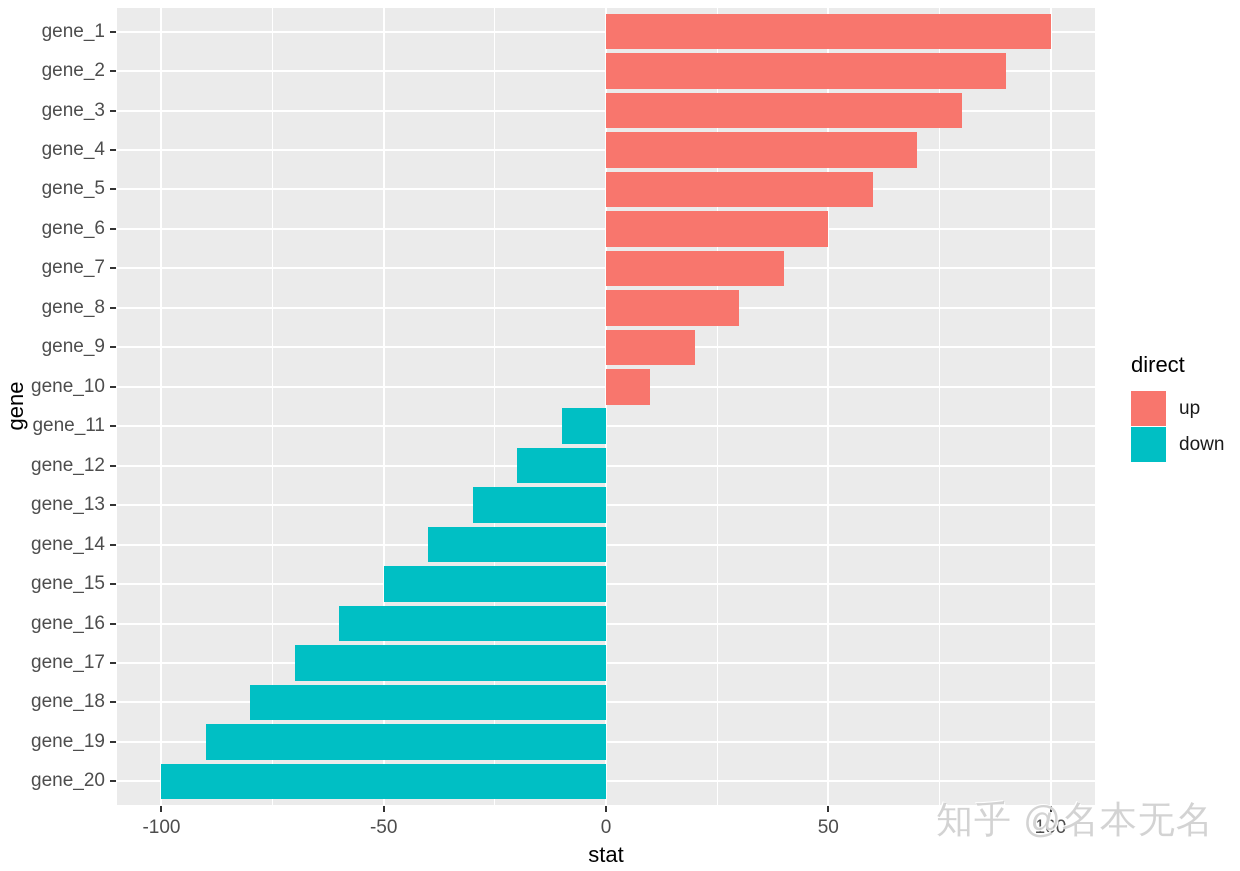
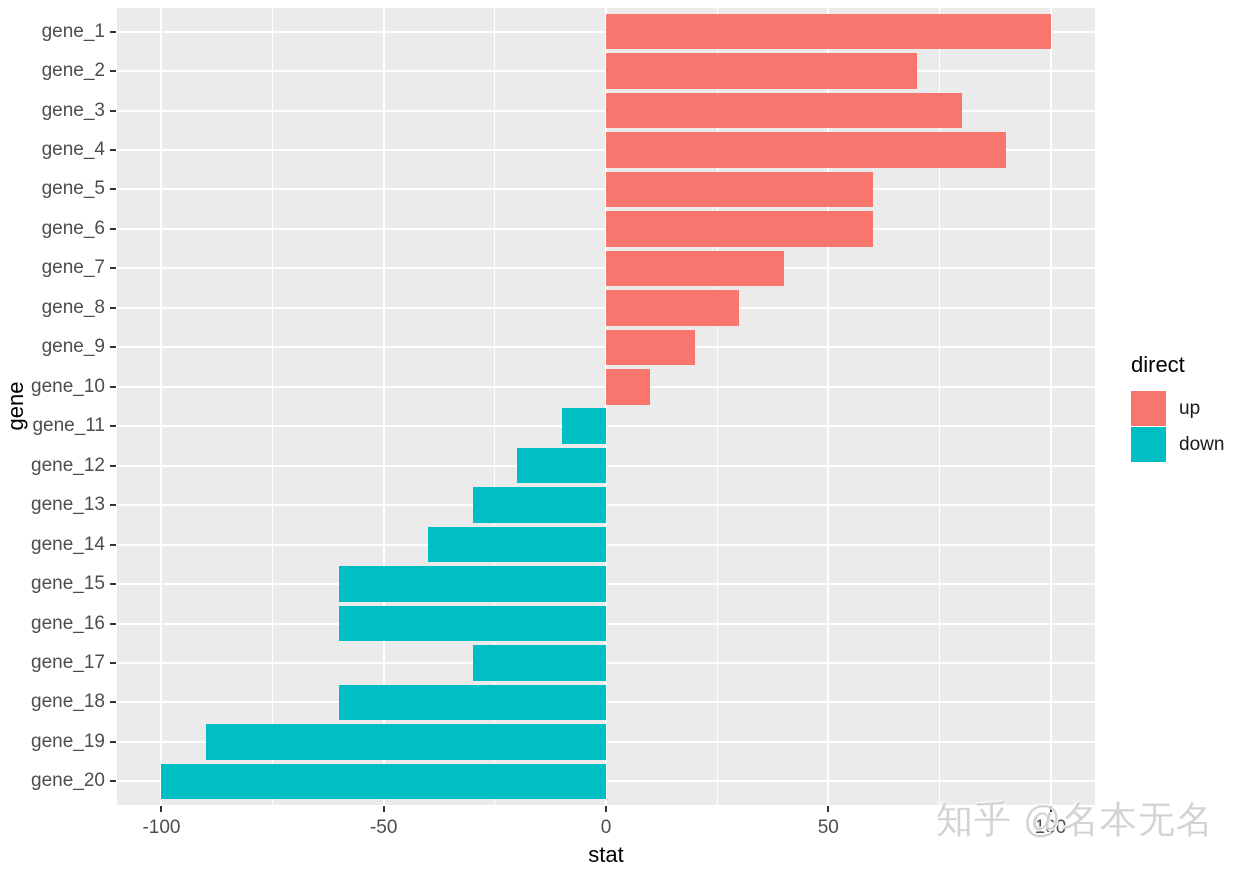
gene_2: 90 -> 70
gene_4: 70 -> 90
gene_6: 50 -> 60
gene_15: -50 -> -60
gene_17: -70 -> -30
gene_18: -80 -> -60
